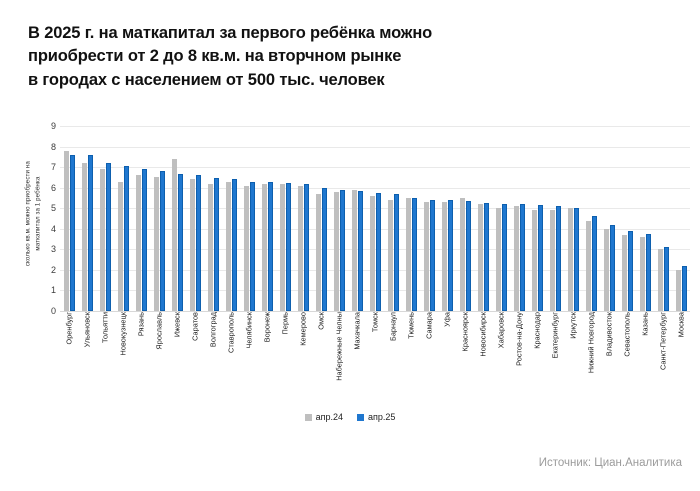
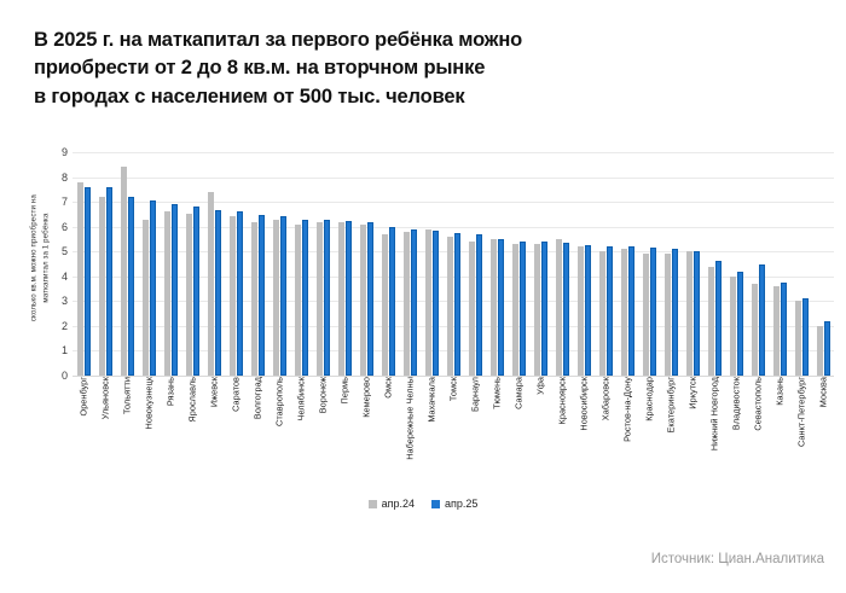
апр.24/Тольятти: 6.9 -> 8.4
апр.25/Севастополь: 3.9 -> 4.5
